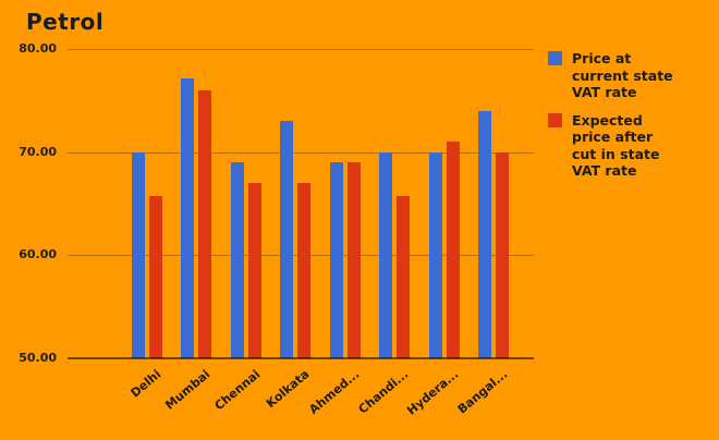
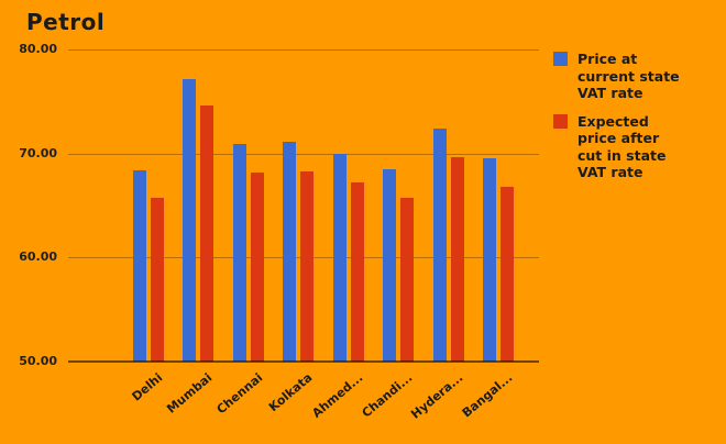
Price at current state VAT rate/Delhi: 70 -> 68
Expected price after cut in state VAT rate/Mumbai: 76 -> 75
Price at current state VAT rate/Chennai: 69 -> 71
Expected price after cut in state VAT rate/Chennai: 67 -> 68
Price at current state VAT rate/Kolkata: 73 -> 71
Expected price after cut in state VAT rate/Kolkata: 67 -> 68
Price at current state VAT rate/Ahmed...: 69 -> 70
Expected price after cut in state VAT rate/Ahmed...: 69 -> 67
Price at current state VAT rate/Chandi...: 70 -> 68
Price at current state VAT rate/Hydera...: 70 -> 72
Expected price after cut in state VAT rate/Hydera...: 71 -> 70
Price at current state VAT rate/Bangal...: 74 -> 70
Expected price after cut in state VAT rate/Bangal...: 70 -> 67
